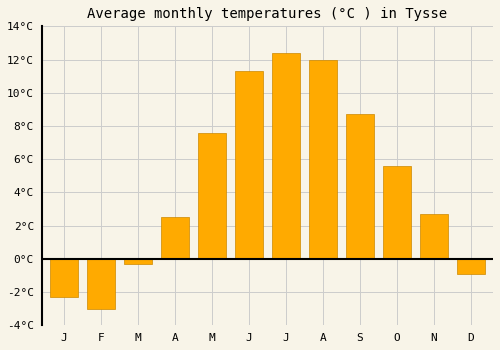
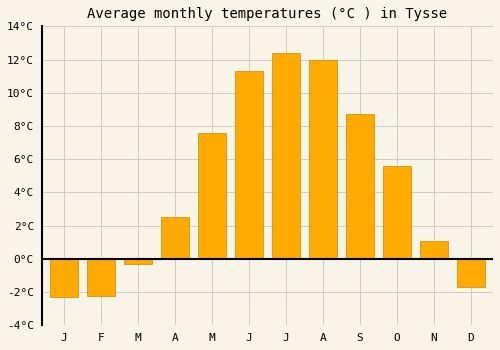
F: -3.0°C -> -2.2°C
N: 2.7°C -> 1.1°C
D: -0.9°C -> -1.7°C
